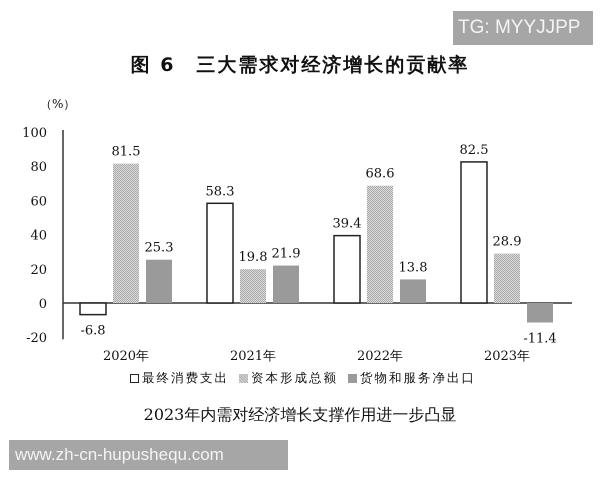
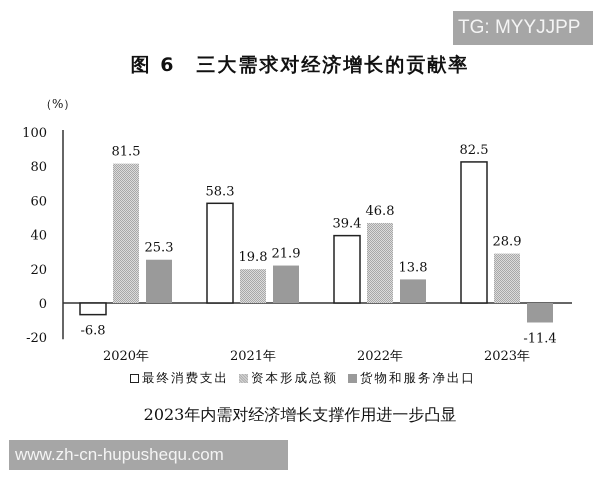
资本形成总额/2022年: 68.6 -> 46.8
